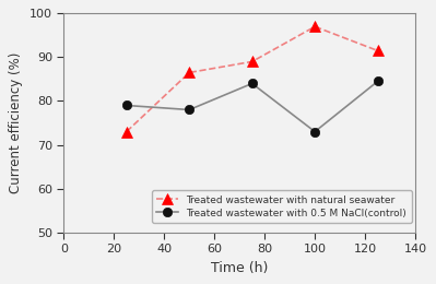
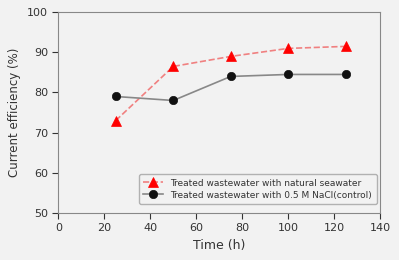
Treated wastewater with natural seawater/100: 97.0 -> 91.0
Treated wastewater with 0.5 M NaCl(control)/100: 73.0 -> 84.5
